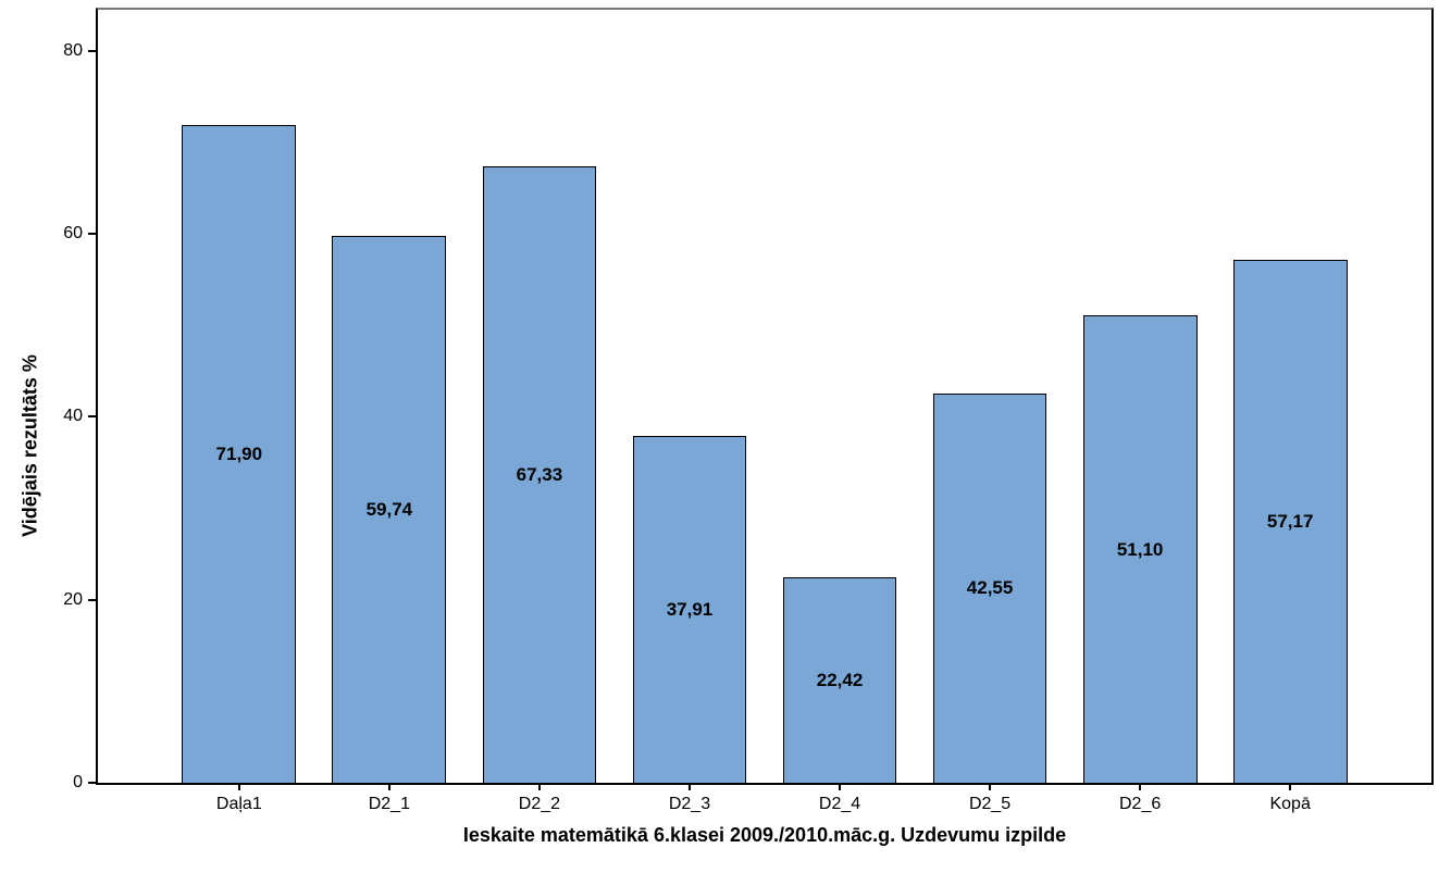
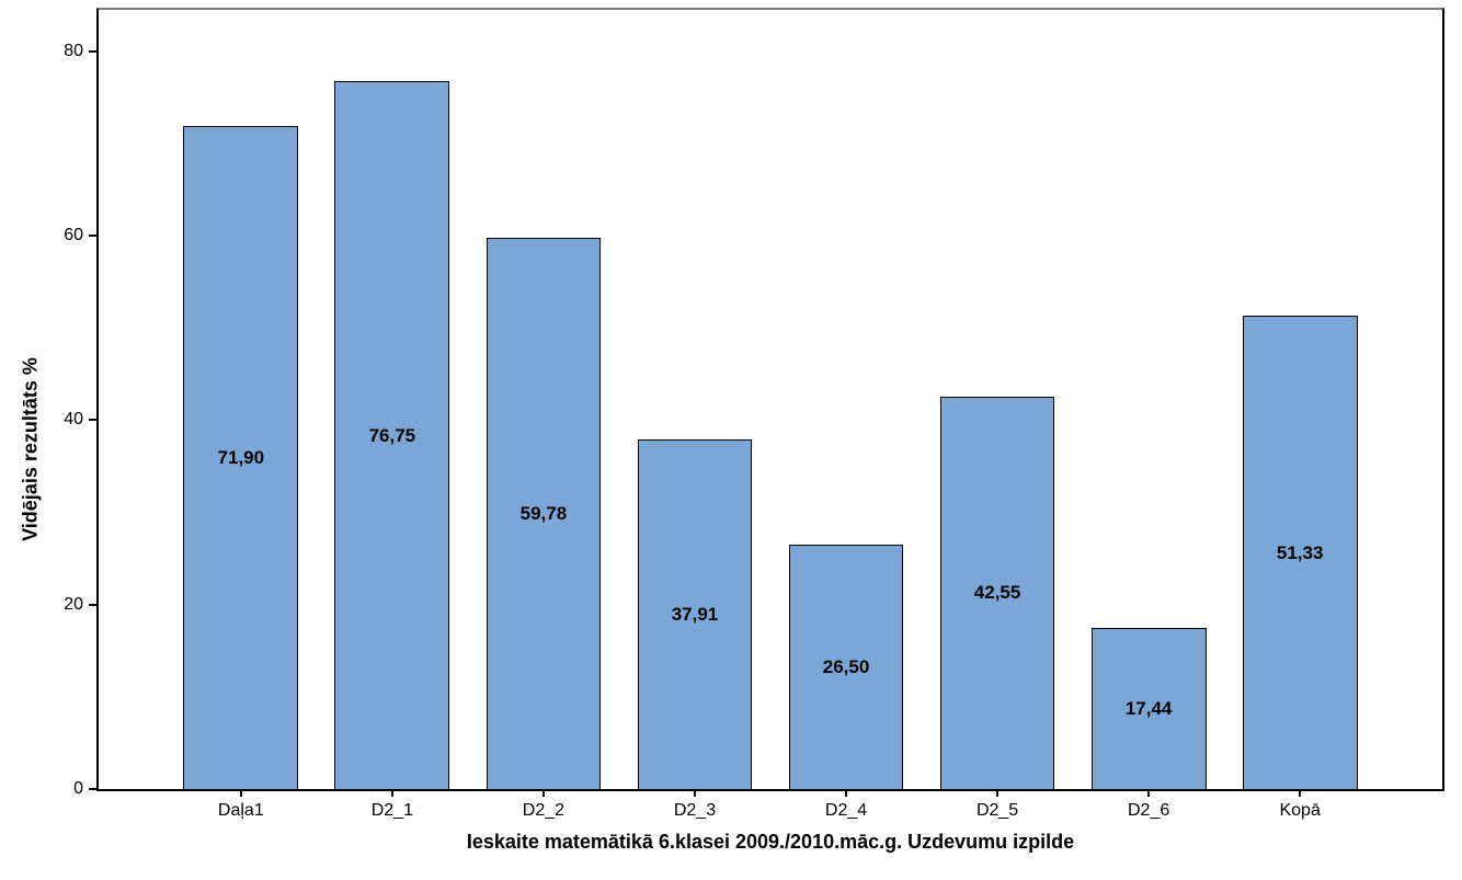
D2_1: 59,74 -> 76,75
D2_2: 67,33 -> 59,78
D2_4: 22,42 -> 26,50
D2_6: 51,10 -> 17,44
Kopā: 57,17 -> 51,33
